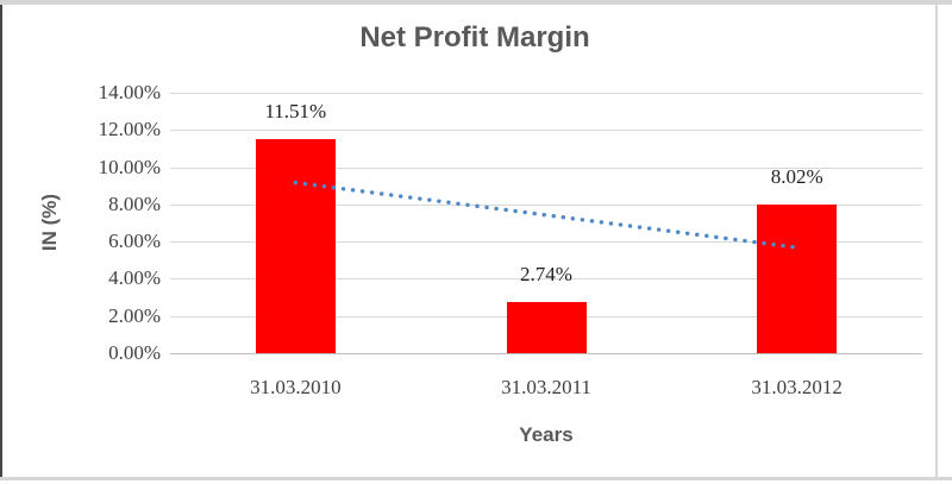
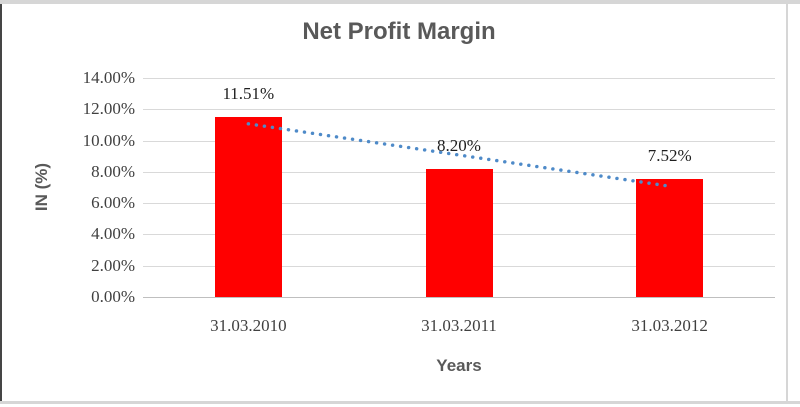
31.03.2011: 2.74% -> 8.20%
31.03.2012: 8.02% -> 7.52%
